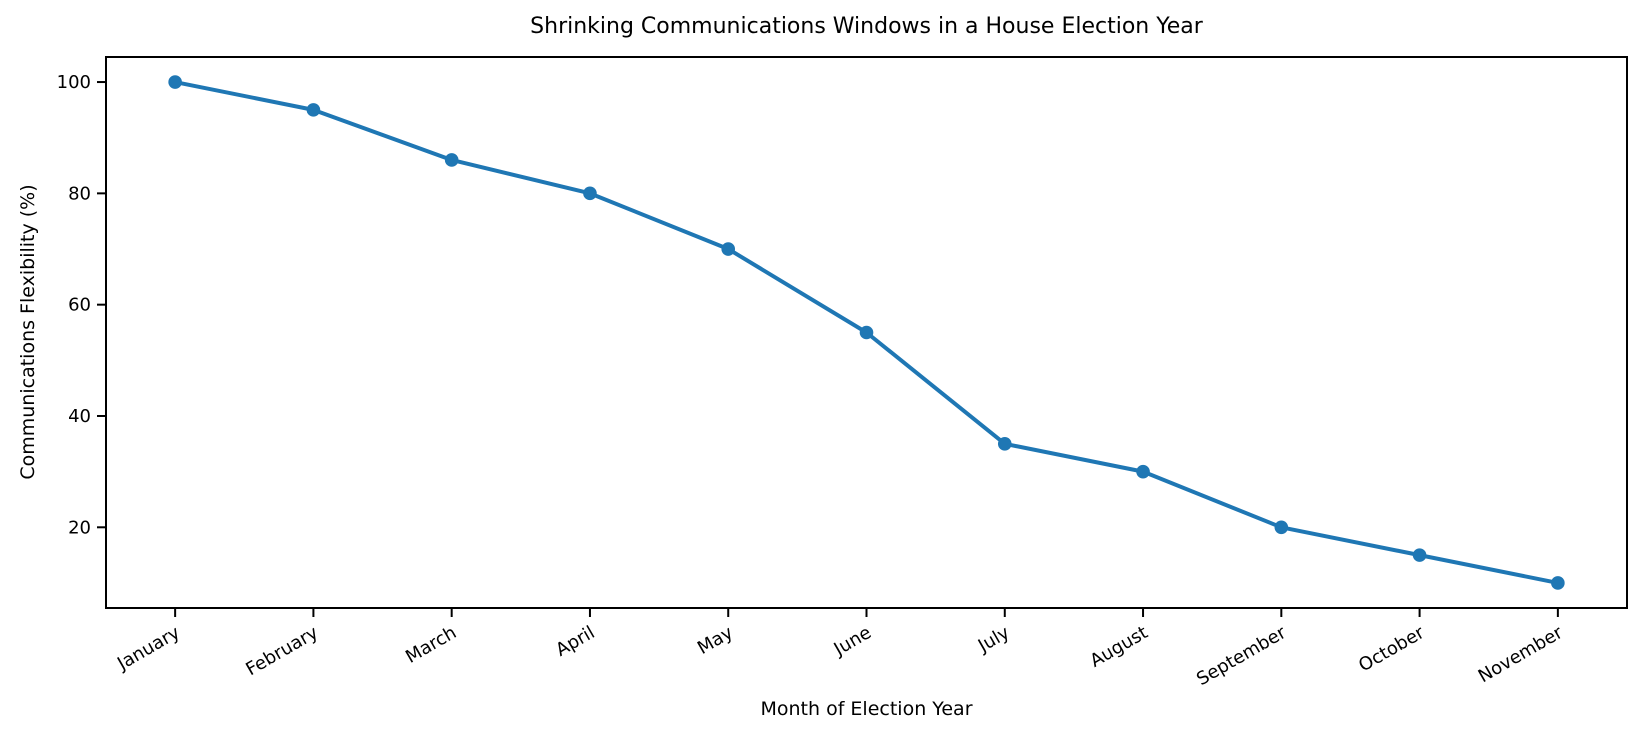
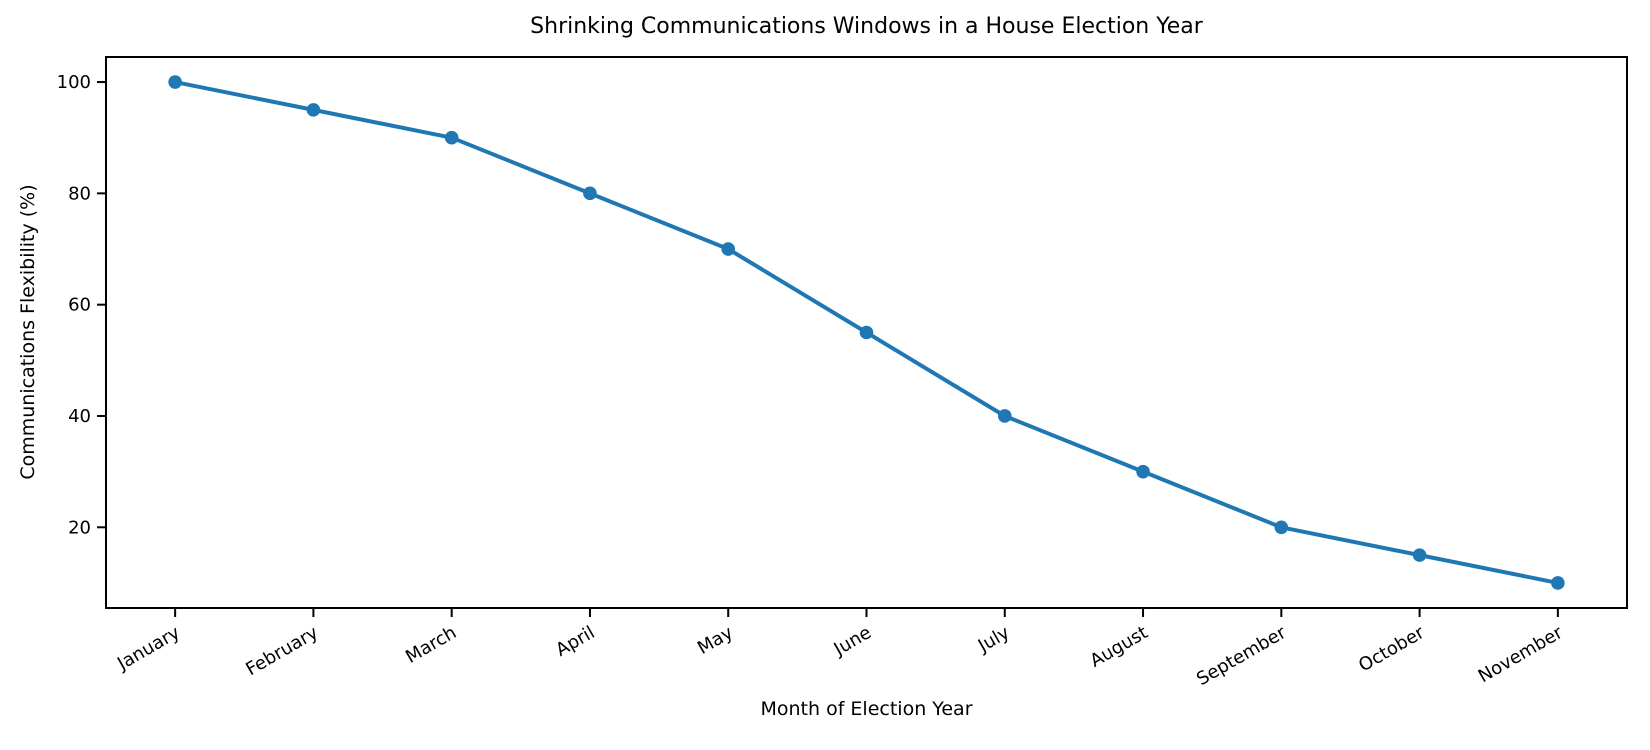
March: 86 -> 90
July: 35 -> 40
